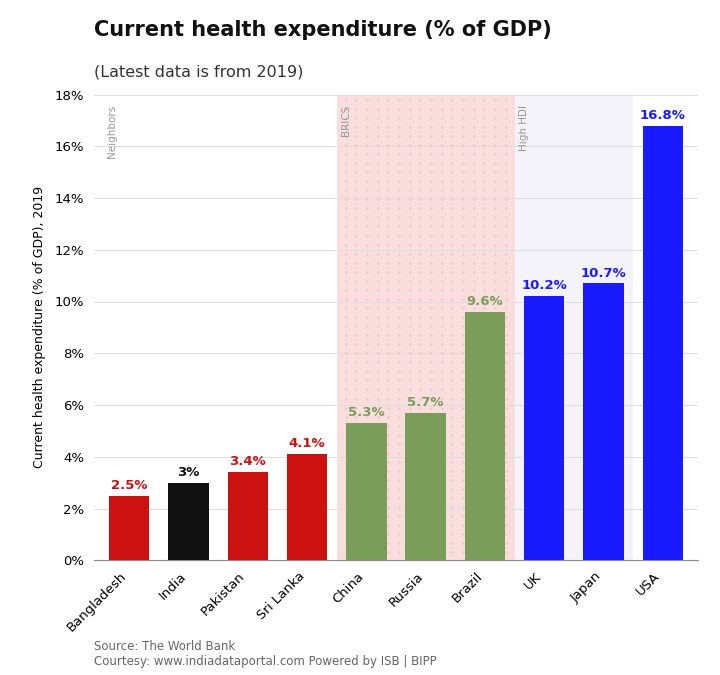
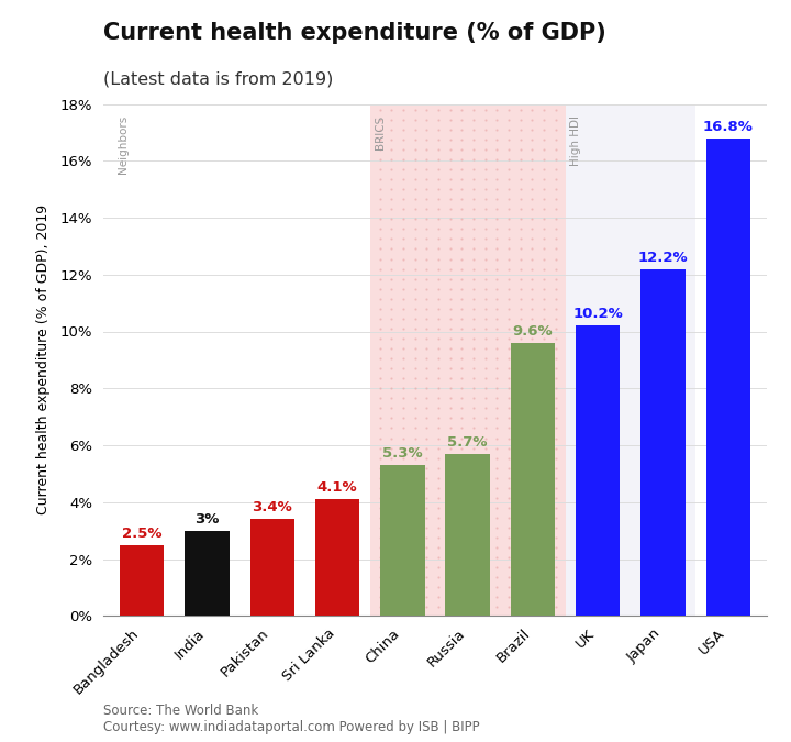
Japan: 10.7% -> 12.2%
